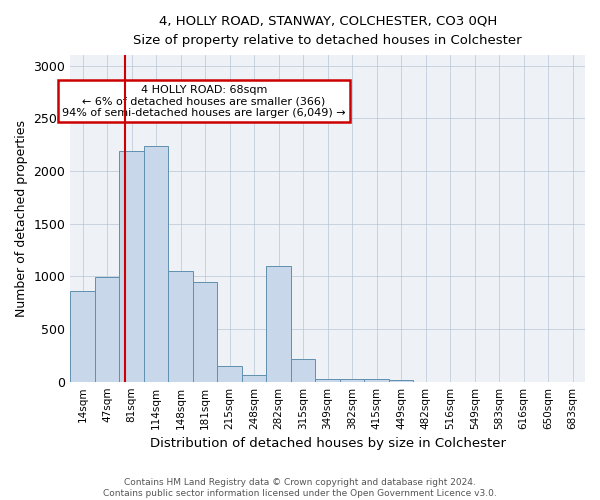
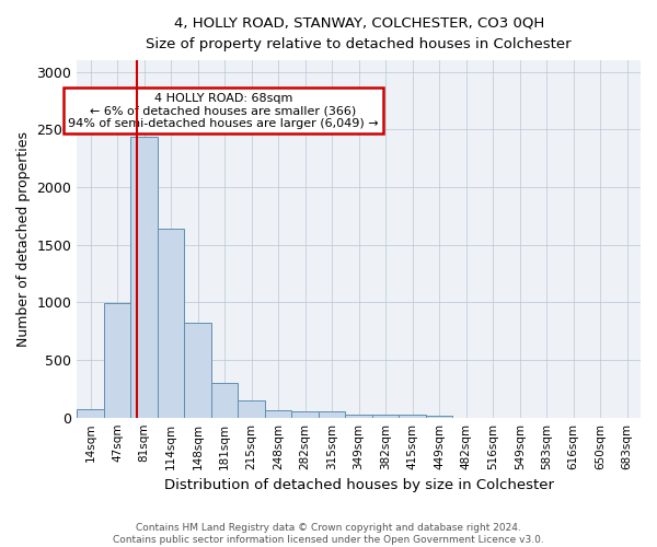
14sqm: 860 -> 80
81sqm: 2190 -> 2440
114sqm: 2240 -> 1640
148sqm: 1050 -> 820
181sqm: 950 -> 300
282sqm: 1100 -> 60
315sqm: 220 -> 50
